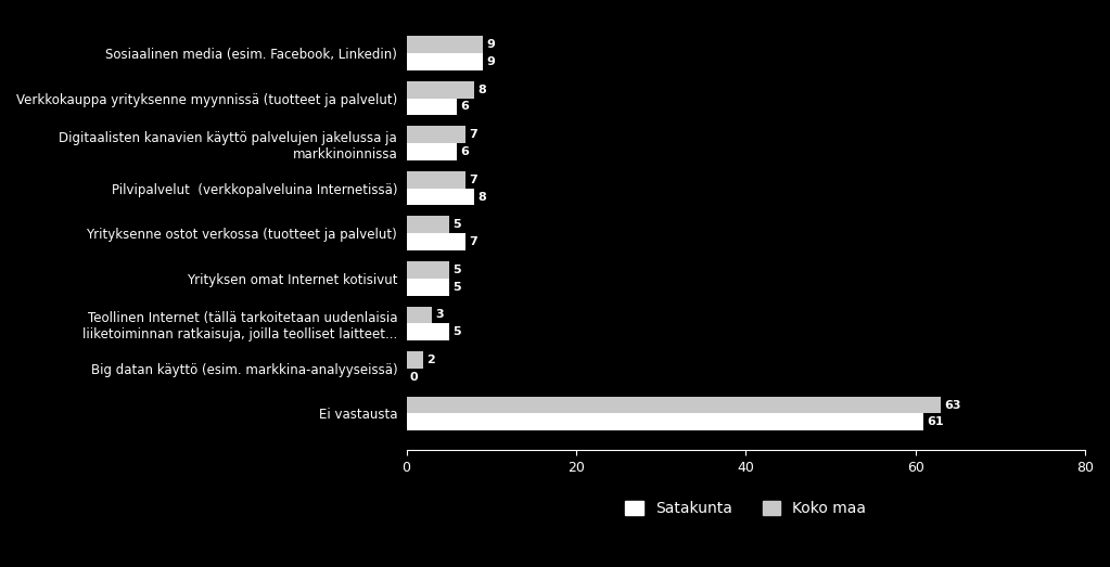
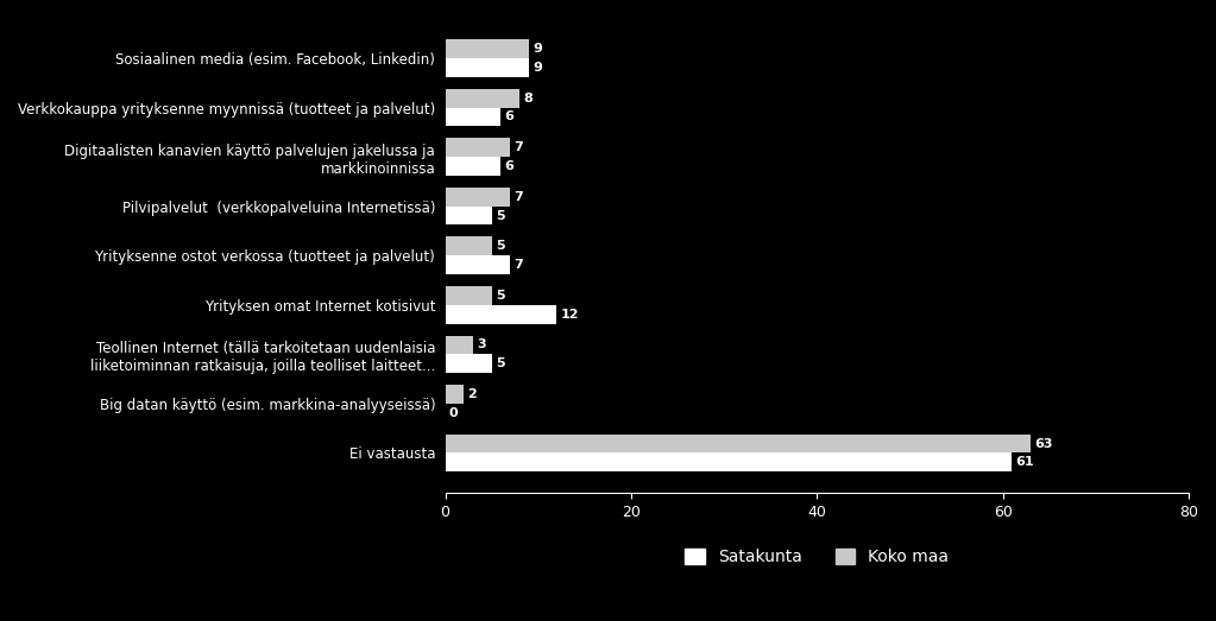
Satakunta/Pilvipalvelut (verkkopalveluina Internetissä): 8 -> 5
Satakunta/Yrityksen omat Internet kotisivut: 5 -> 12
